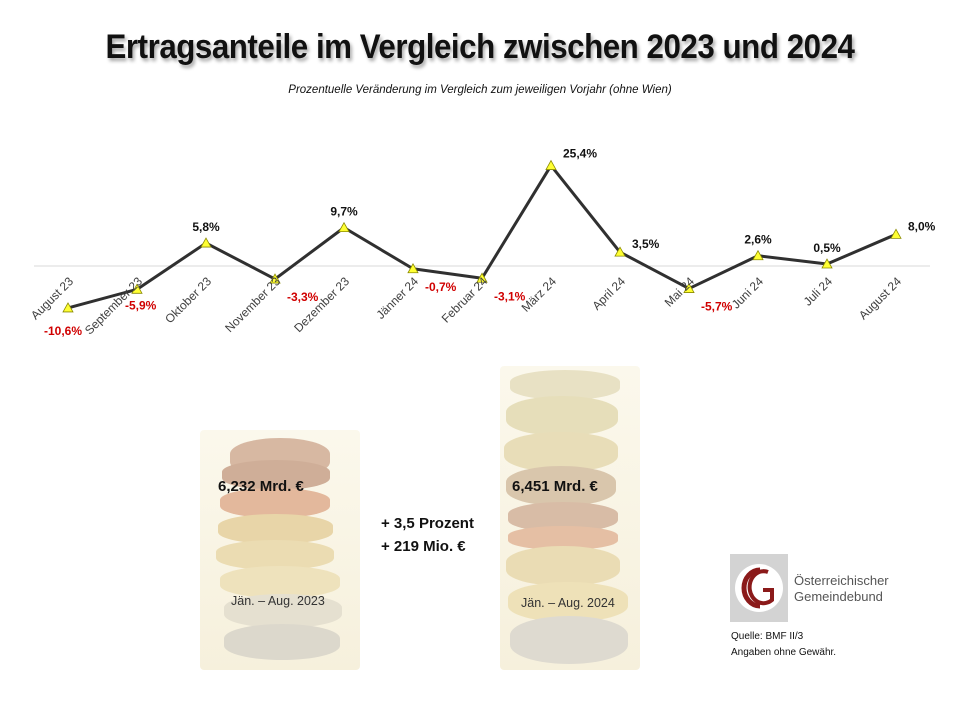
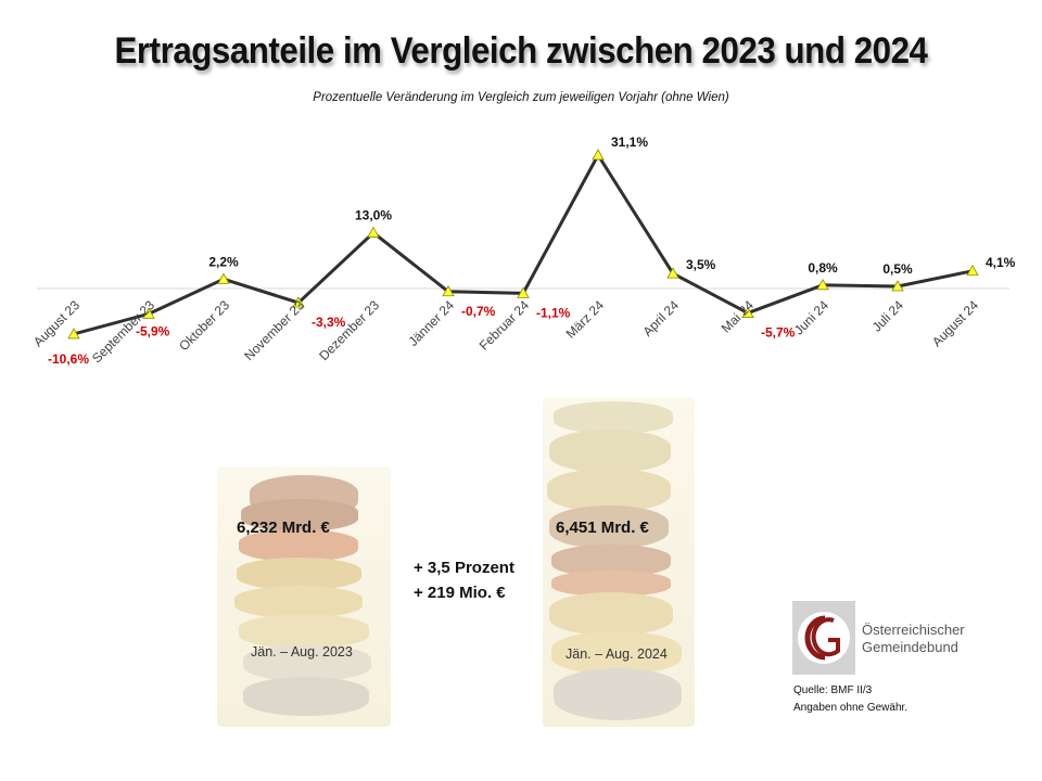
Oktober 23: 5,8% -> 2,2%
Dezember 23: 9,7% -> 13,0%
Februar 24: -3,1% -> -1,1%
März 24: 25,4% -> 31,1%
Juni 24: 2,6% -> 0,8%
August 24: 8,0% -> 4,1%
